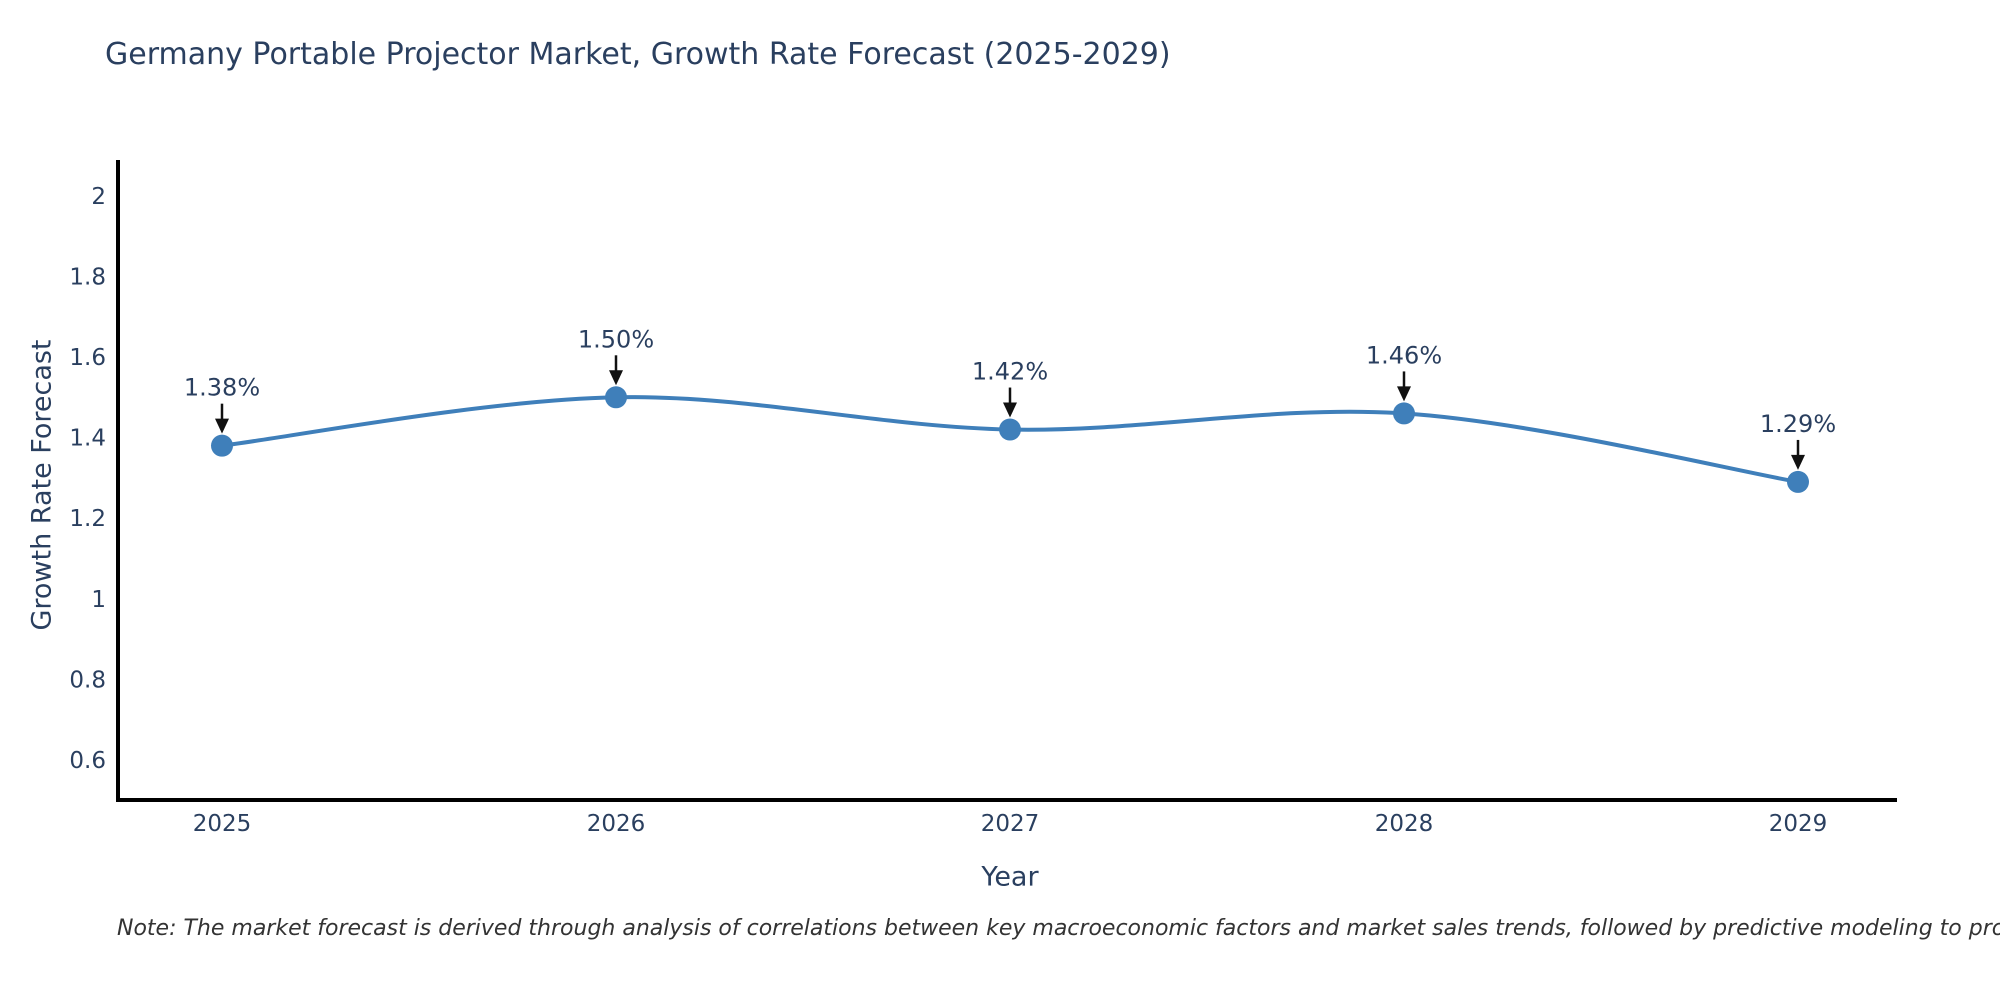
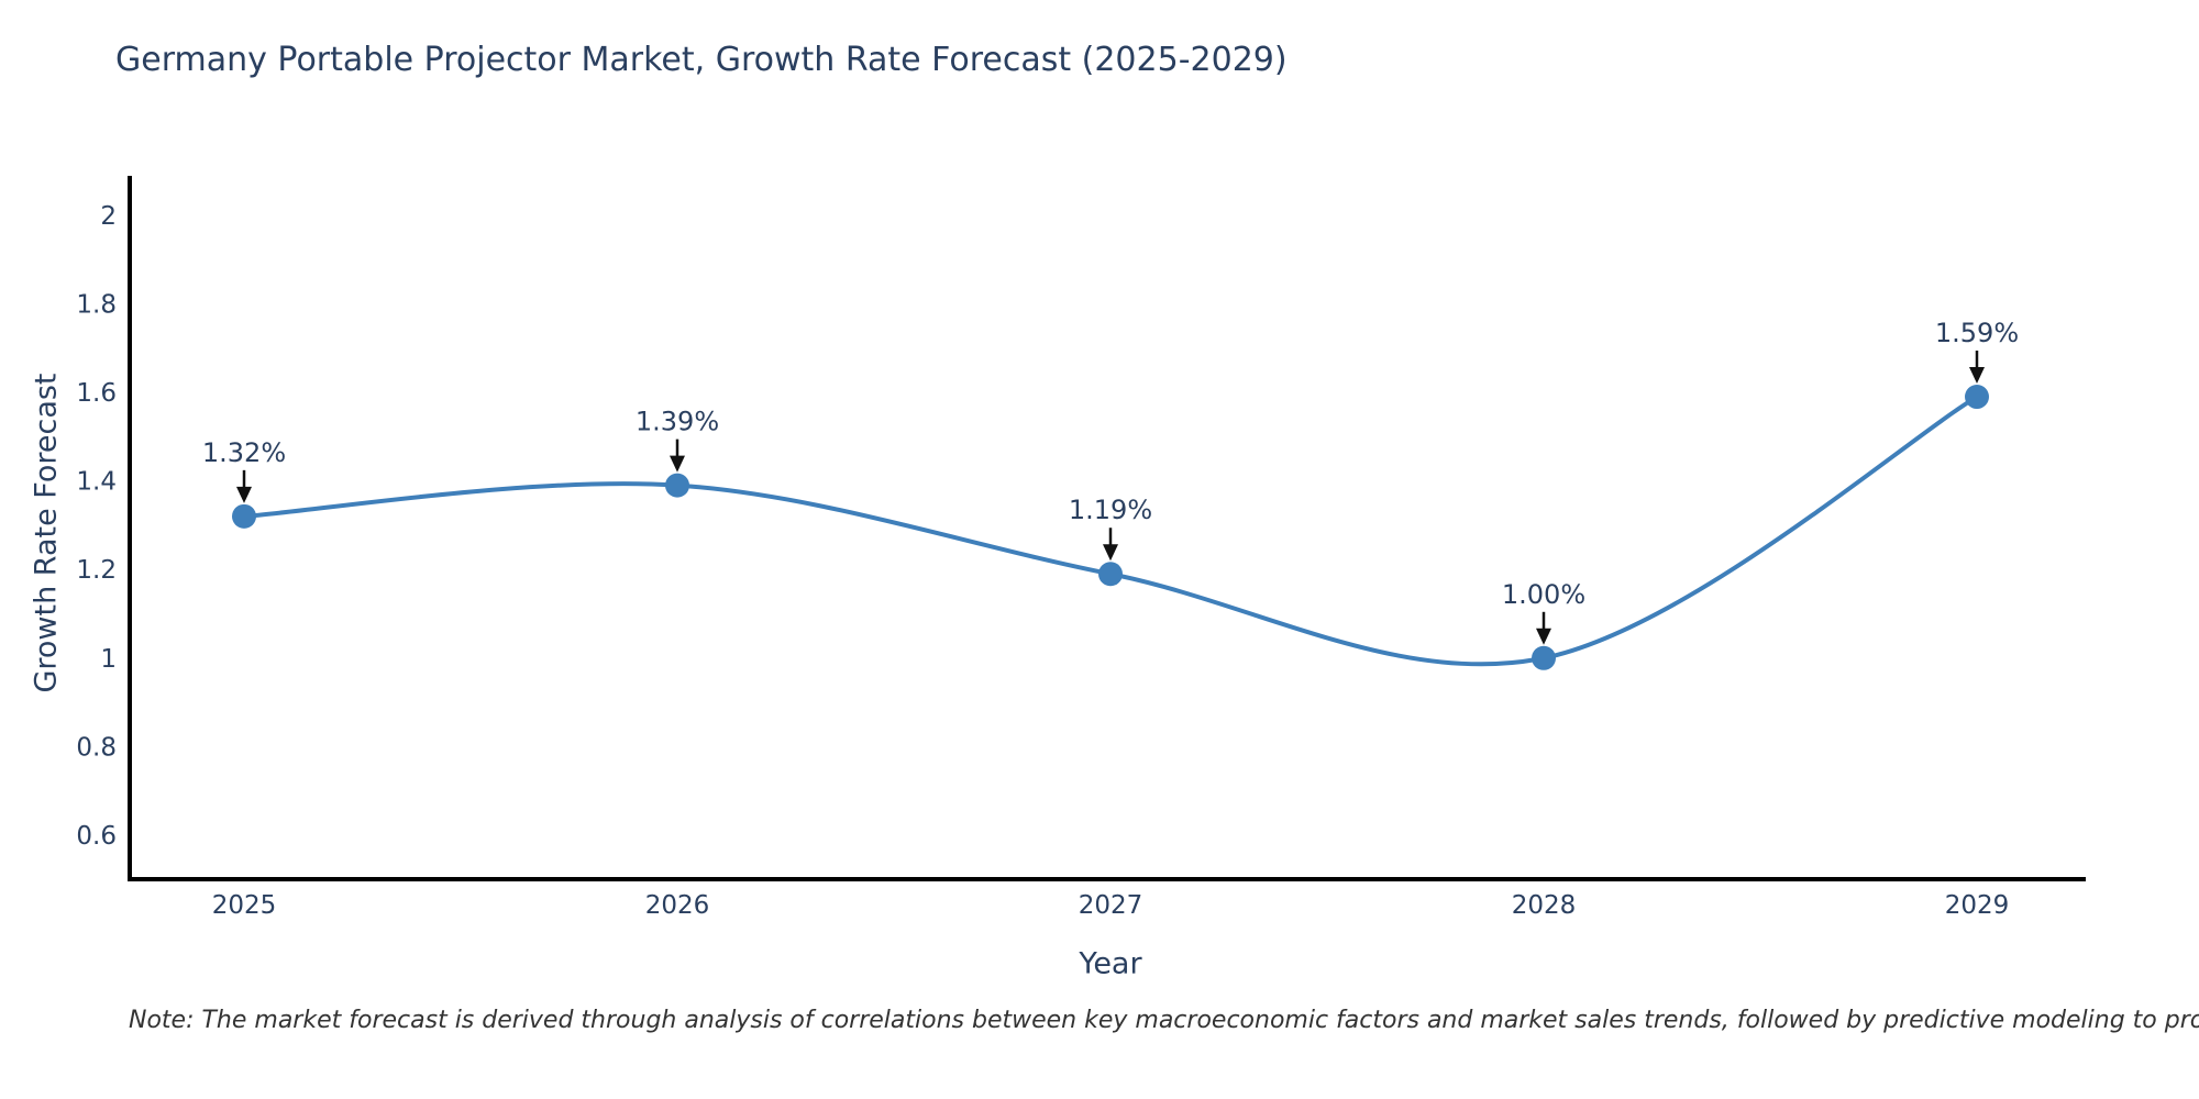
2025: 1.38% -> 1.32%
2026: 1.50% -> 1.39%
2027: 1.42% -> 1.19%
2028: 1.46% -> 1.00%
2029: 1.29% -> 1.59%
